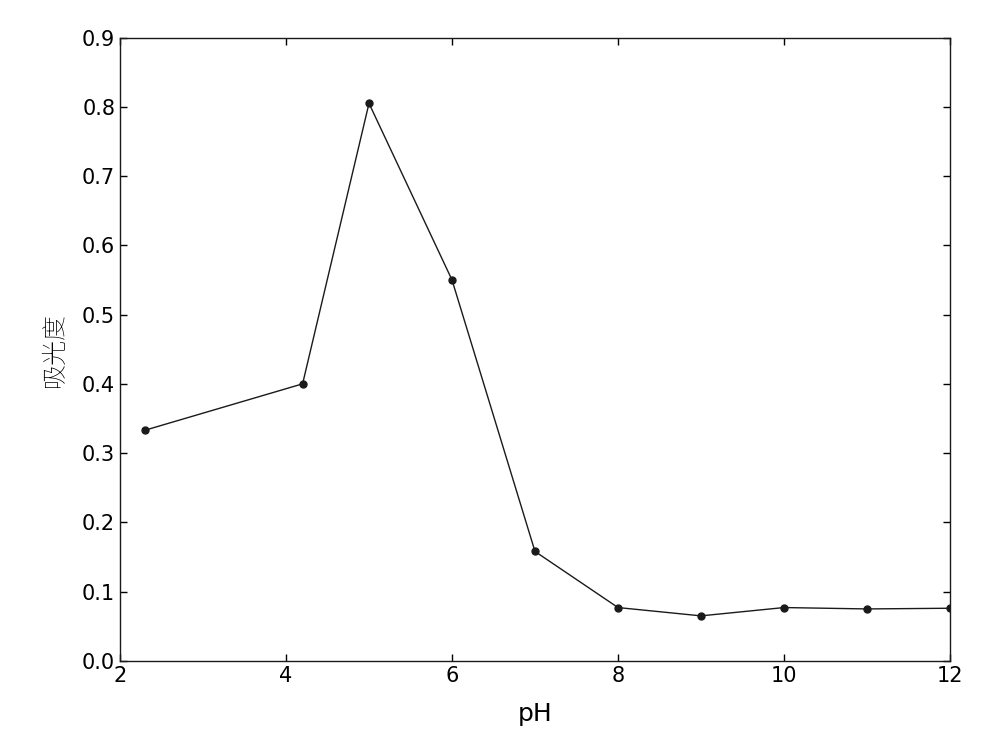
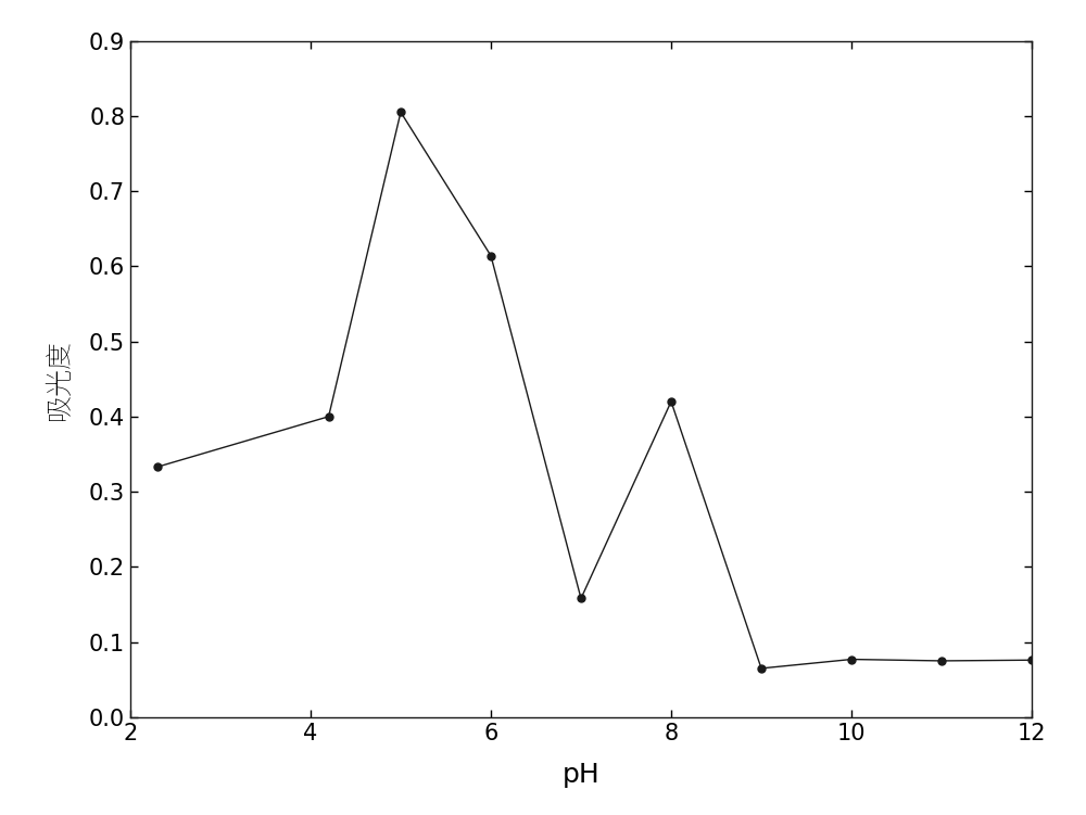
6: 0.550 -> 0.614
8: 0.077 -> 0.420
